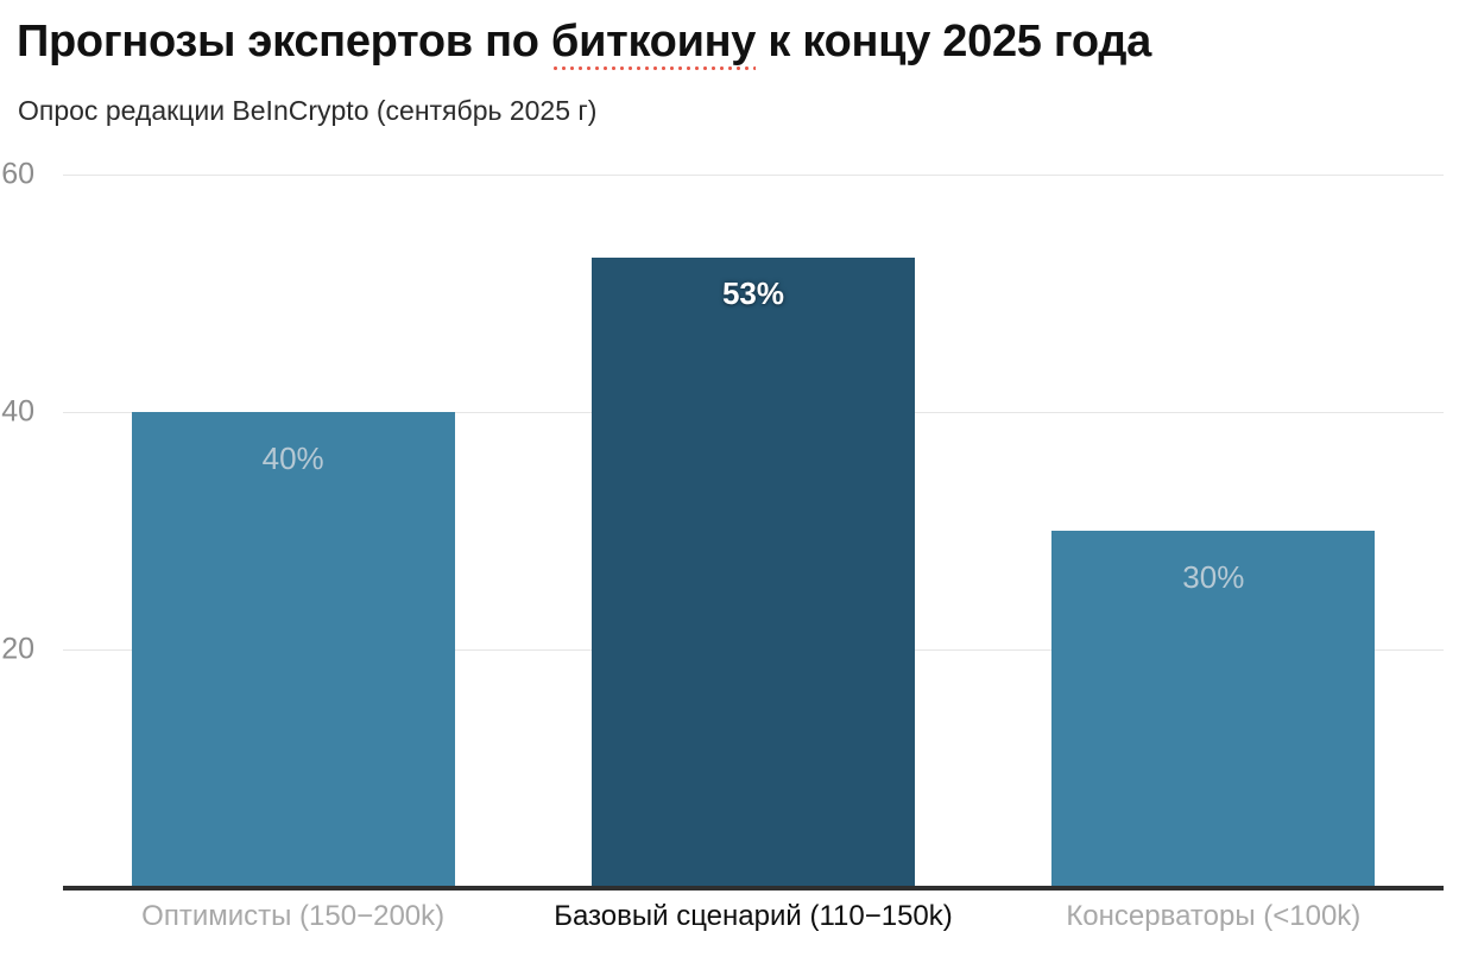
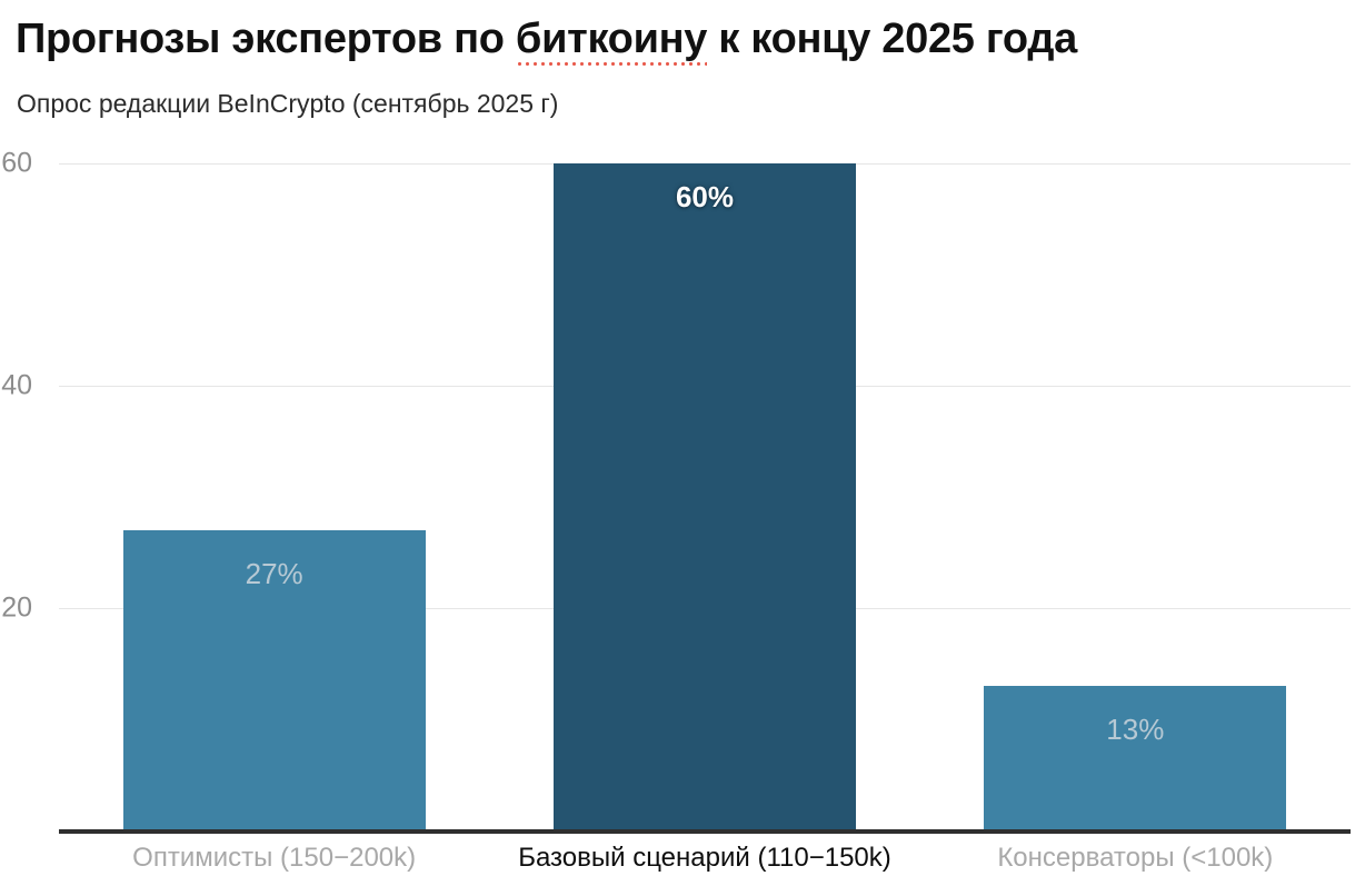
Оптимисты (150−200k): 40% -> 27%
Базовый сценарий (110−150k): 53% -> 60%
Консерваторы (<100k): 30% -> 13%
